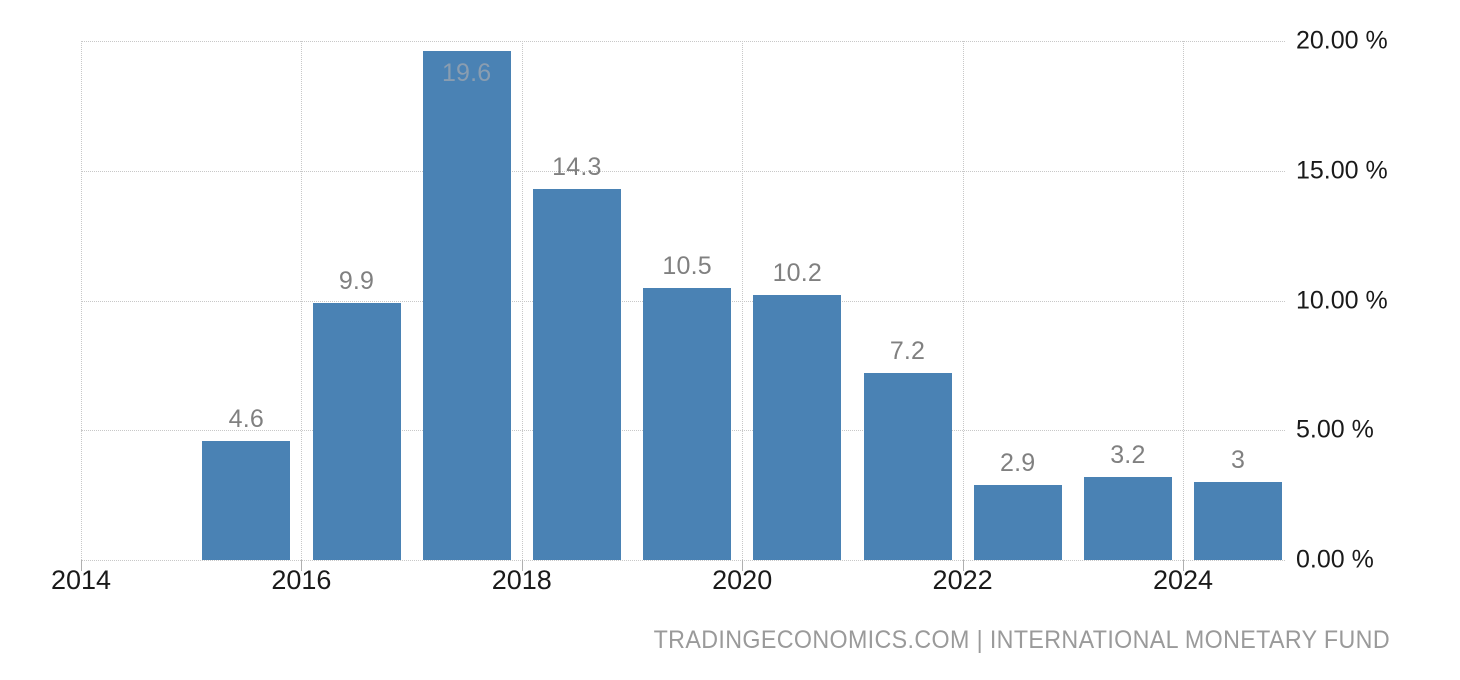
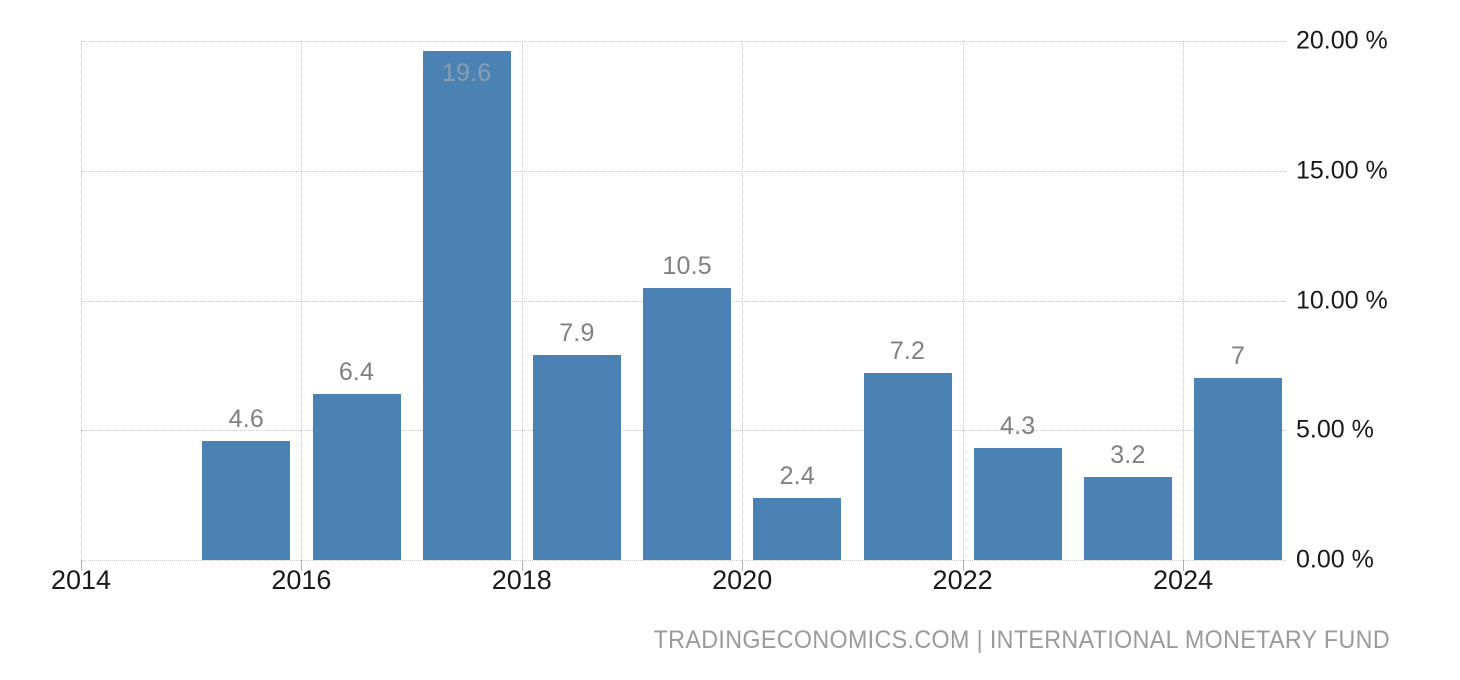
2016: 9.9 -> 6.4
2018: 14.3 -> 7.9
2020: 10.2 -> 2.4
2022: 2.9 -> 4.3
2024: 3 -> 7
